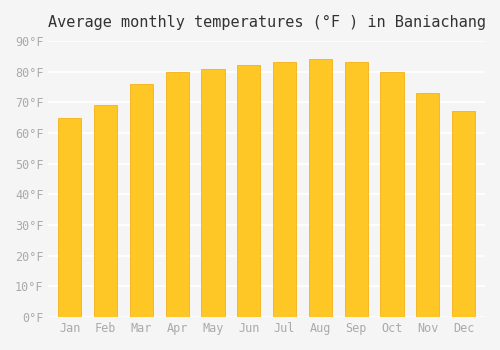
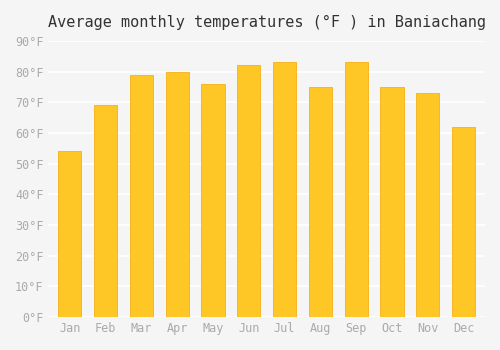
Jan: 65°F -> 54°F
Mar: 76°F -> 79°F
May: 81°F -> 76°F
Aug: 84°F -> 75°F
Oct: 80°F -> 75°F
Dec: 67°F -> 62°F
